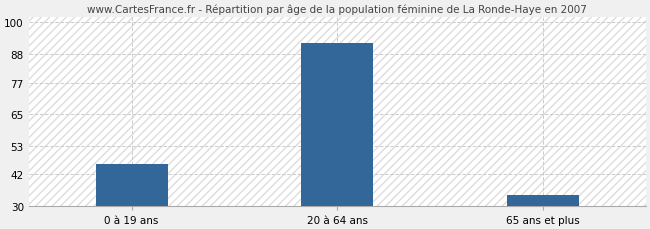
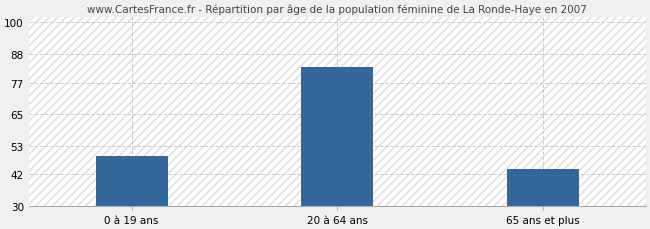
0 à 19 ans: 46 -> 49
20 à 64 ans: 92 -> 83
65 ans et plus: 34 -> 44
